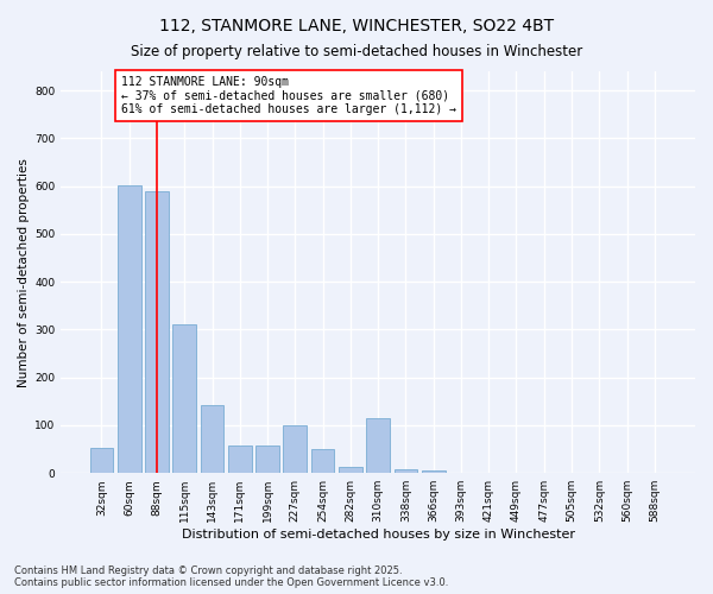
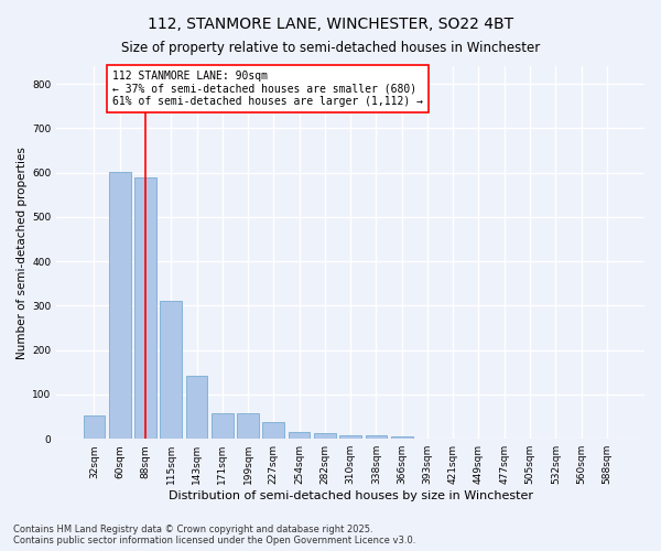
227sqm: 100 -> 39
254sqm: 50 -> 16
310sqm: 115 -> 9
